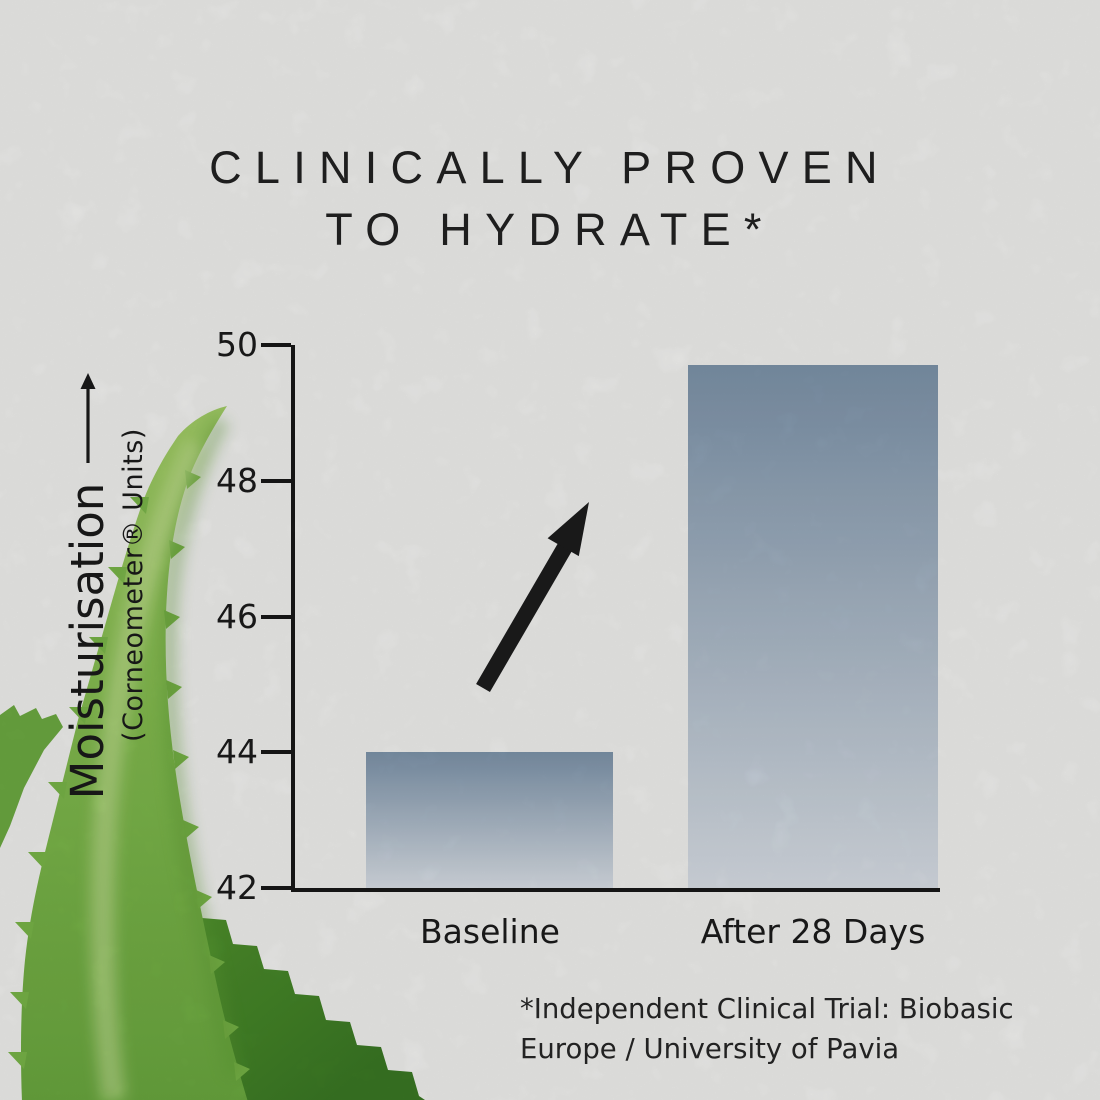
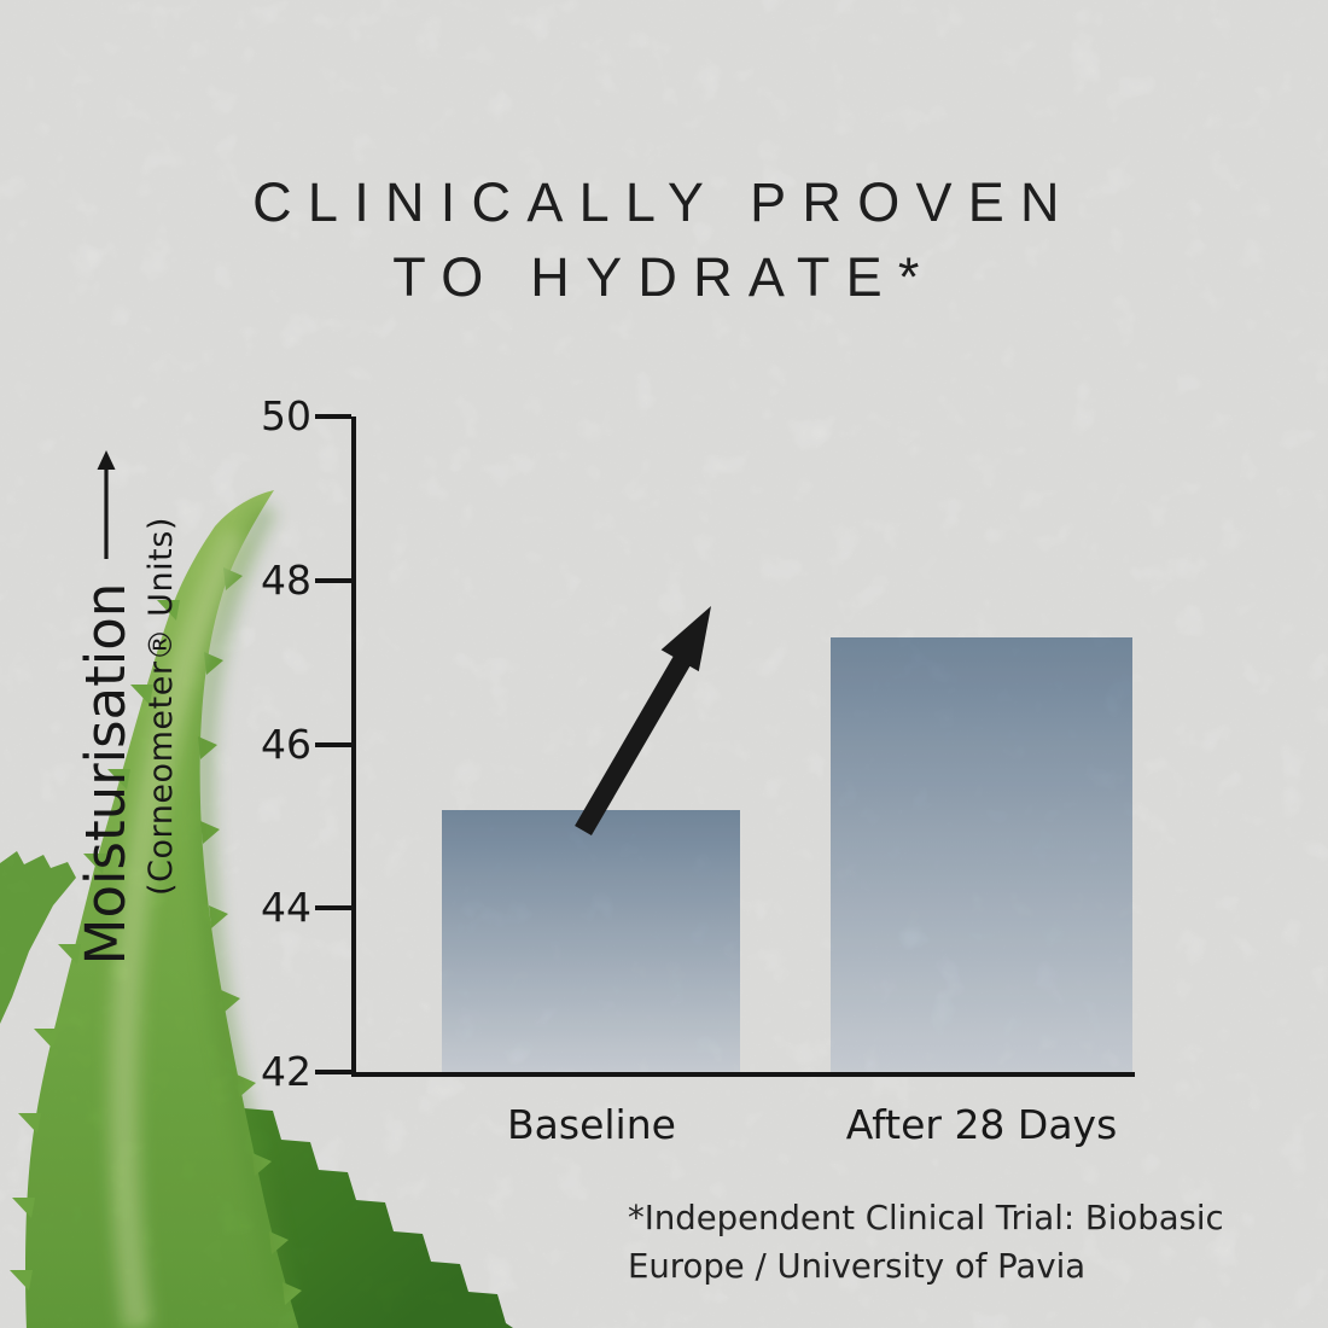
Baseline: 44.0 -> 45.2
After 28 Days: 49.7 -> 47.3
